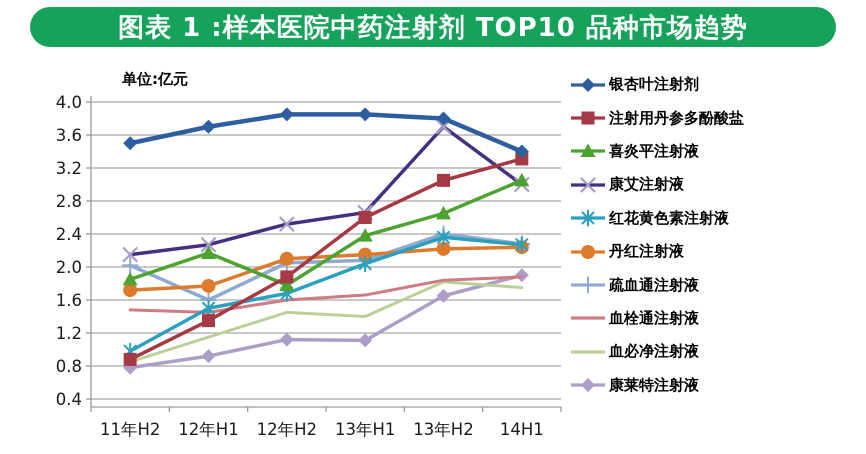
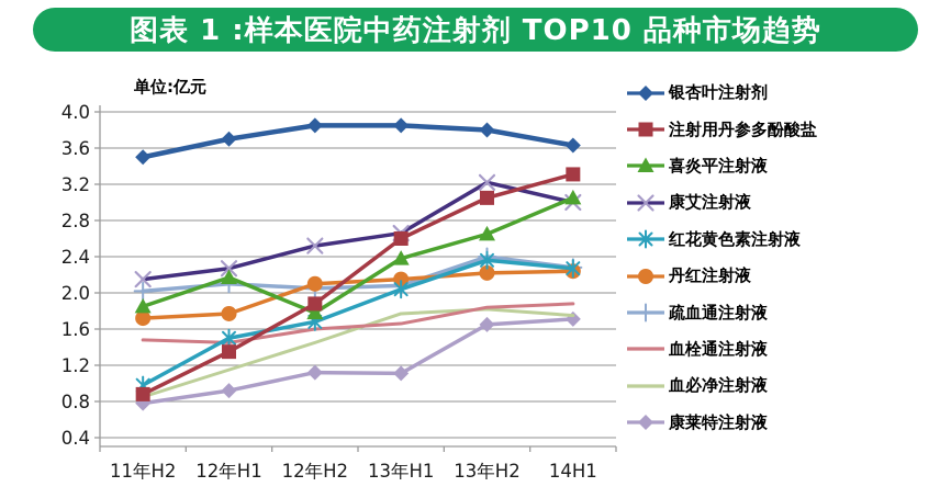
疏血通注射液/12年H1: 1.6 -> 2.1
血必净注射液/13年H1: 1.4 -> 1.8
康艾注射液/13年H2: 3.7 -> 3.2
银杏叶注射剂/14H1: 3.4 -> 3.6
康莱特注射液/14H1: 1.9 -> 1.7
